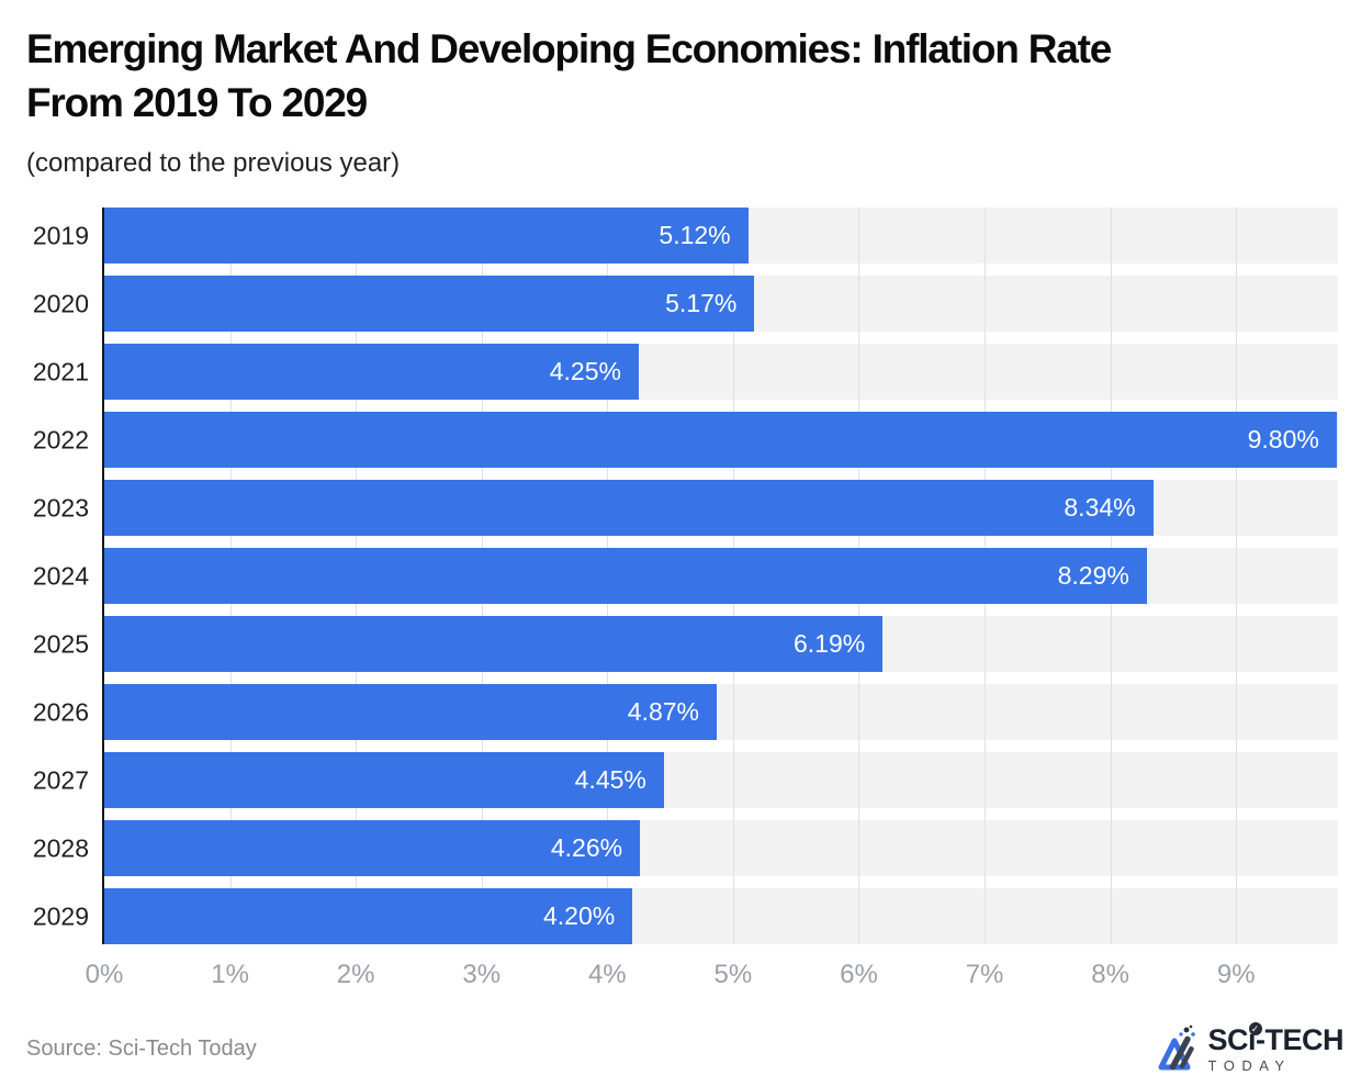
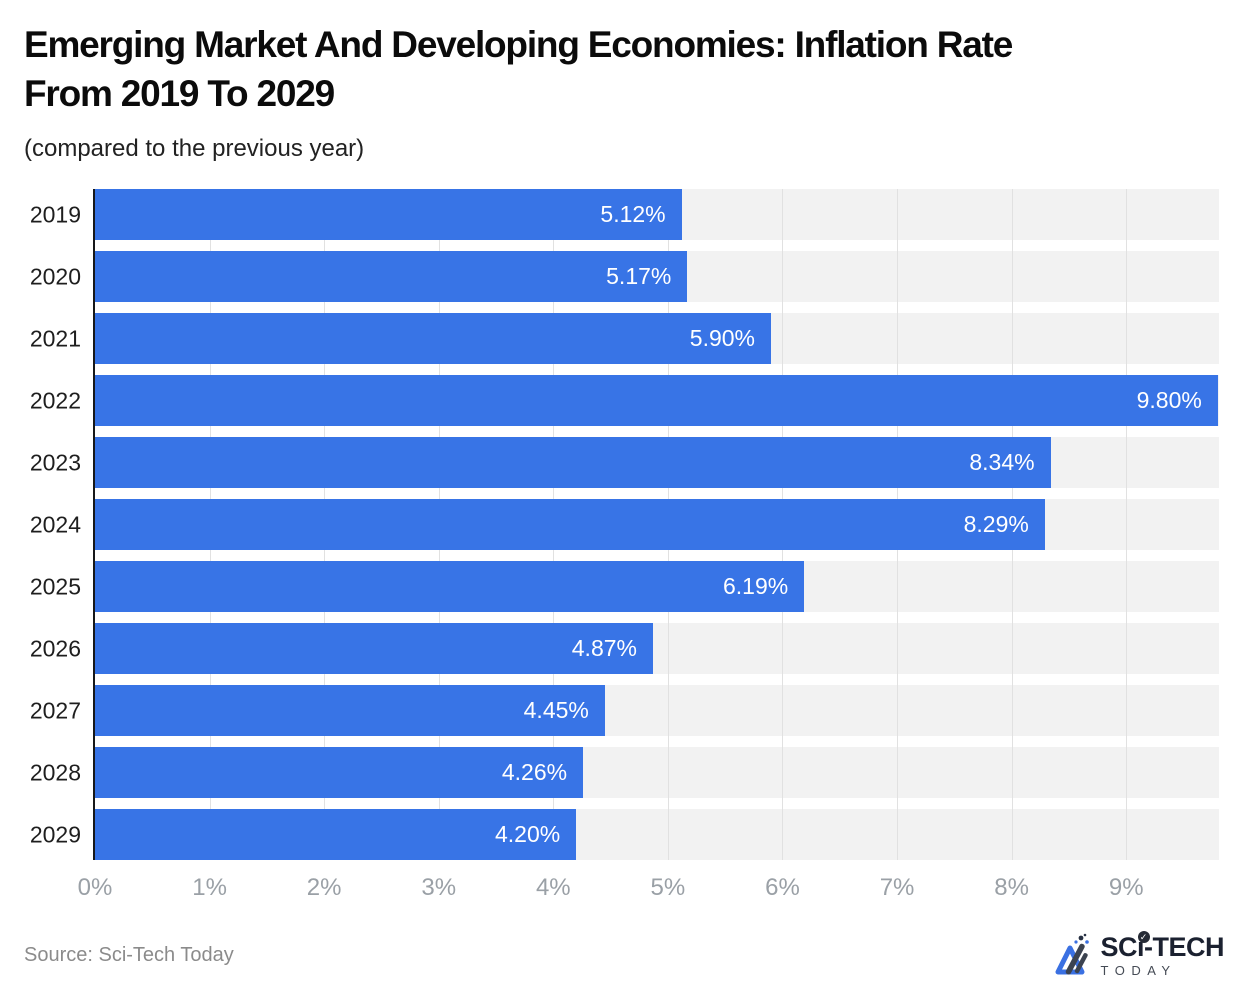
2021: 4.25% -> 5.90%
